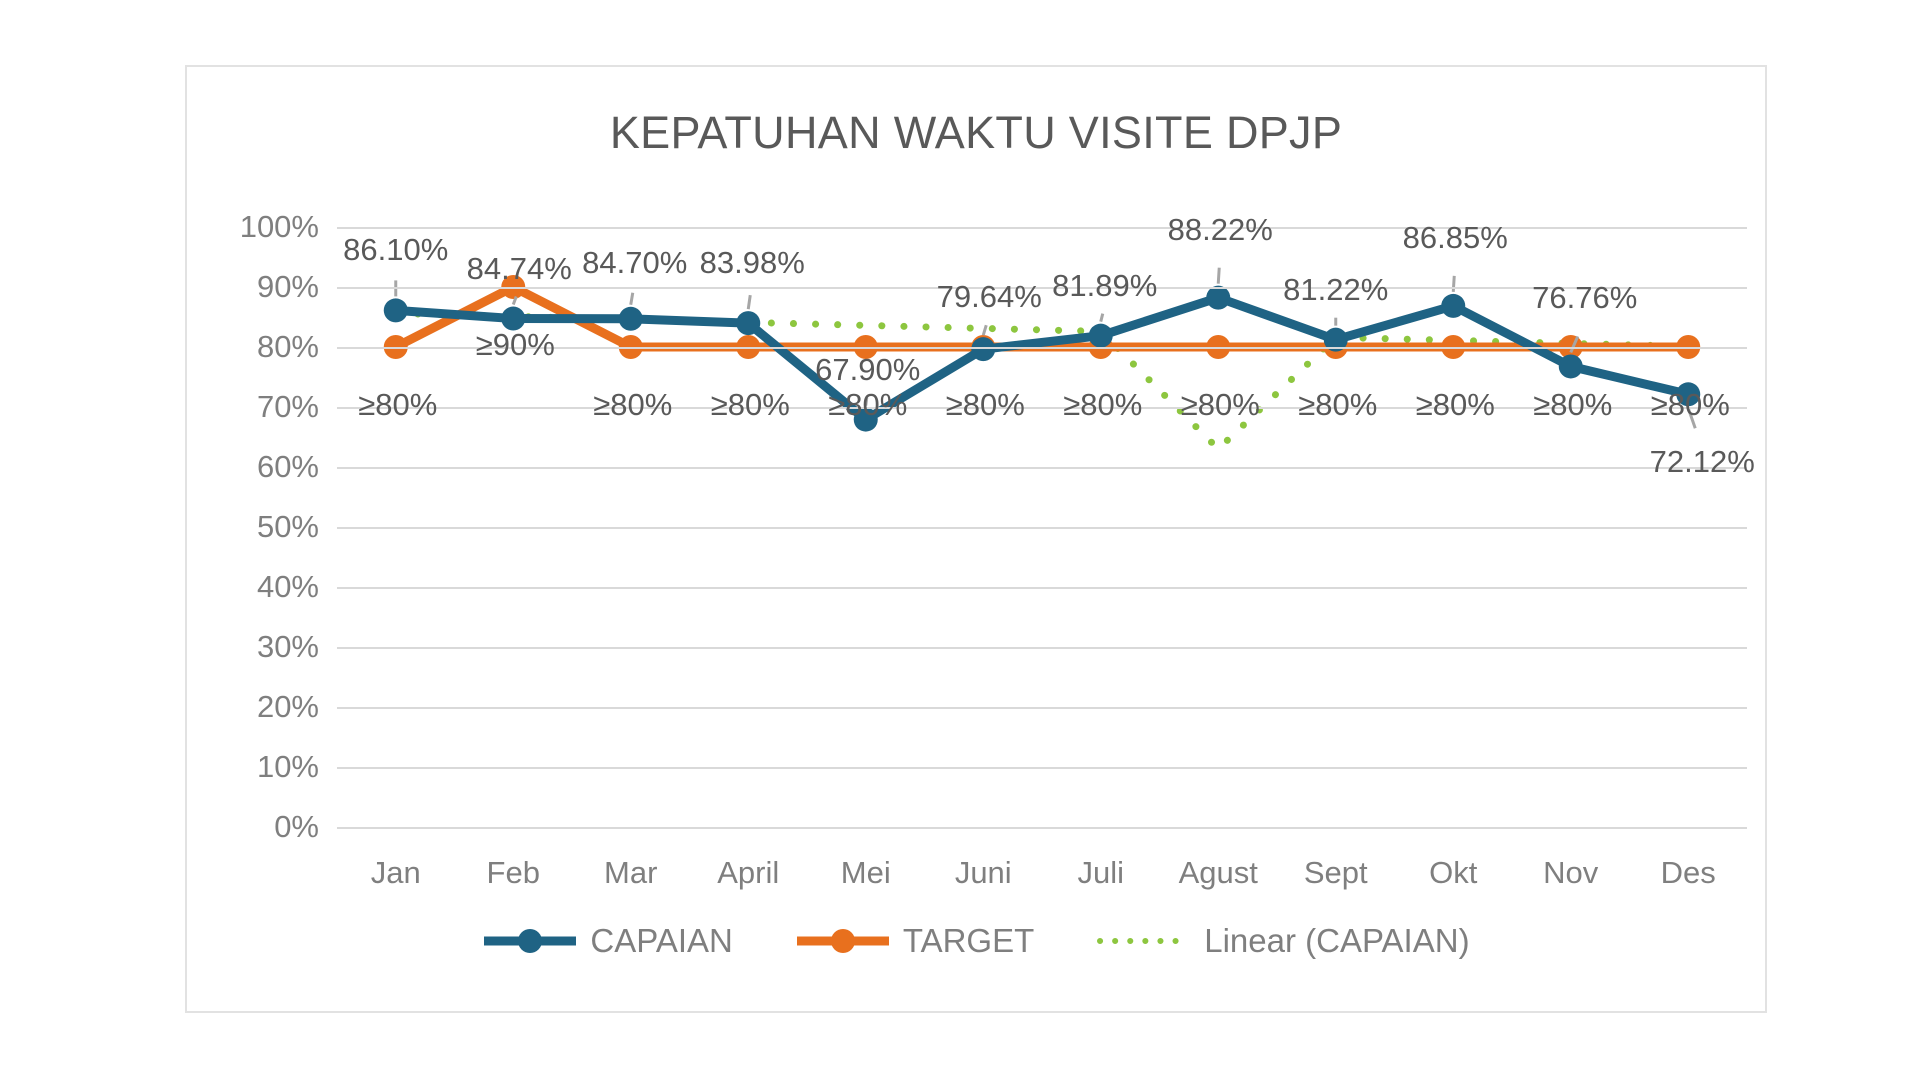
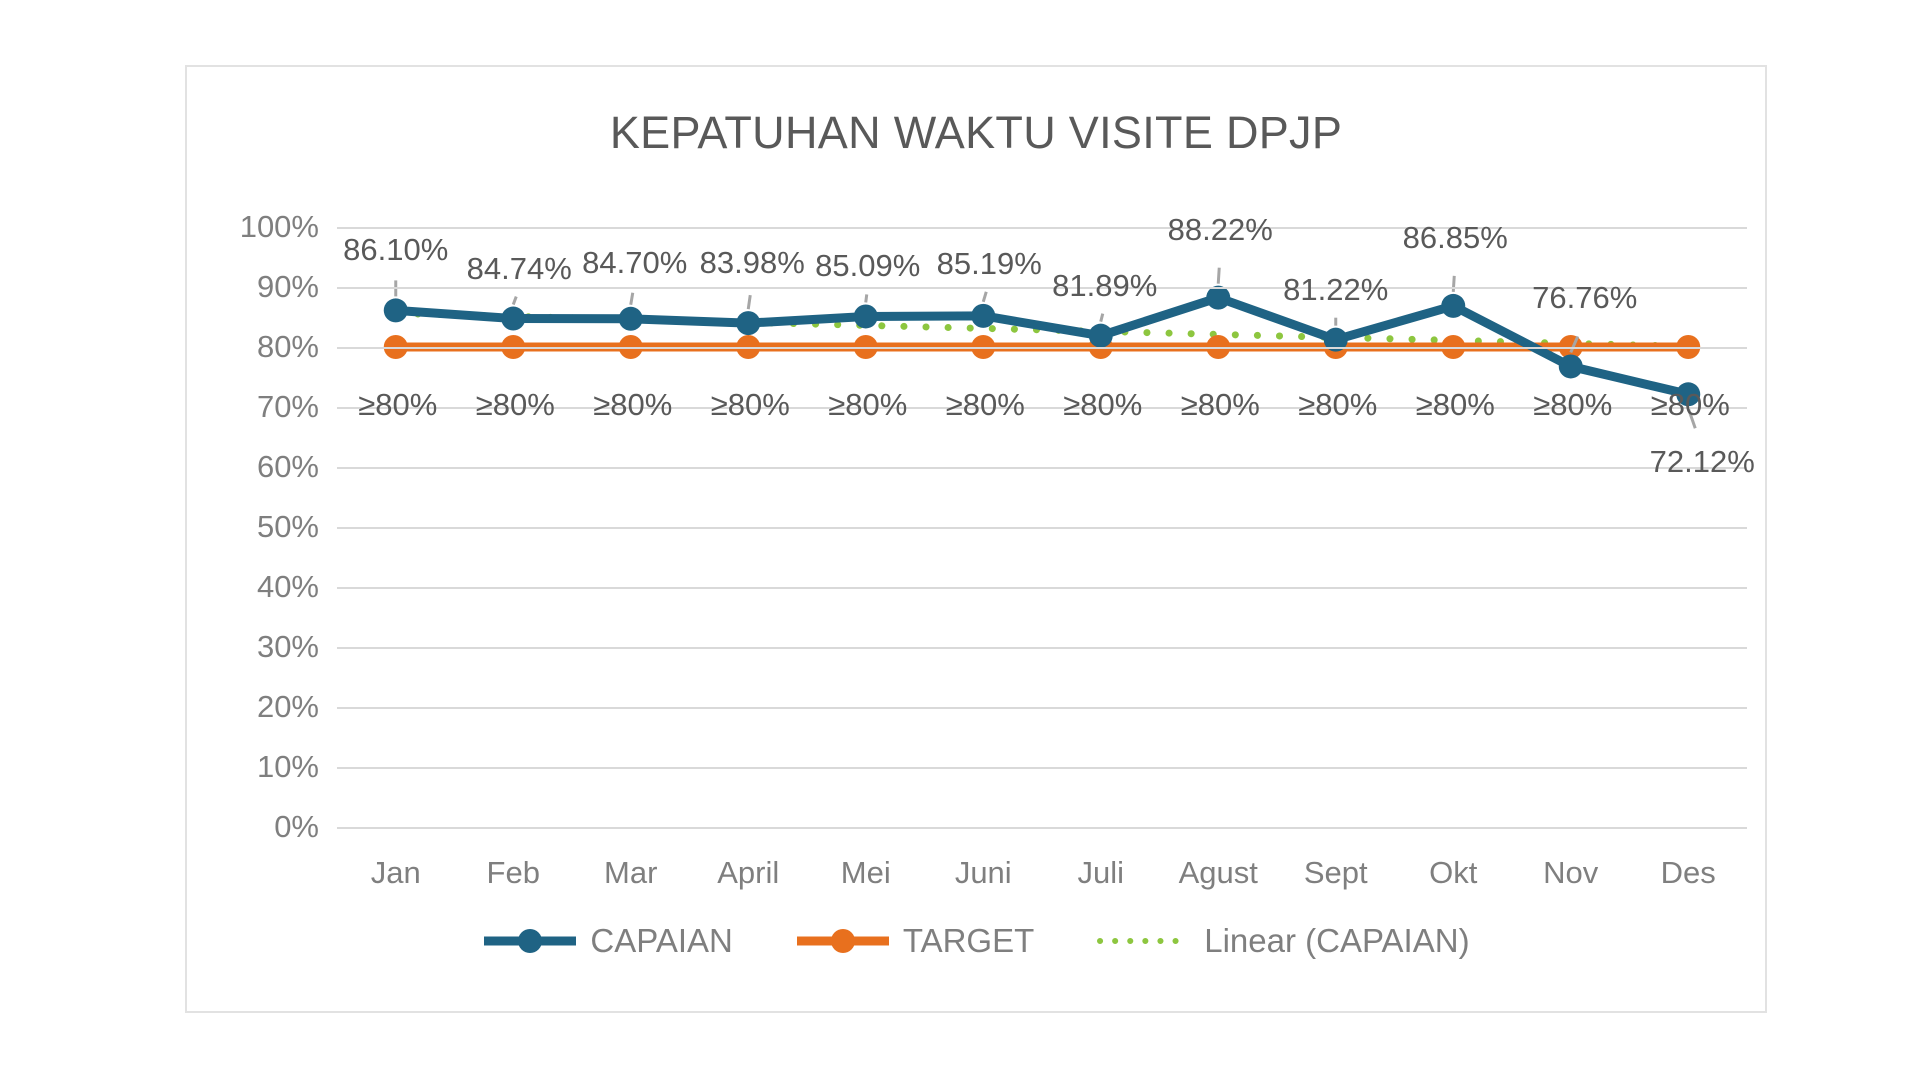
TARGET/Feb: 90 -> 80
CAPAIAN/Mei: 67.90% -> 85.09%
CAPAIAN/Juni: 79.64% -> 85.19%
Linear (CAPAIAN)/Agust: 63% -> 82%
